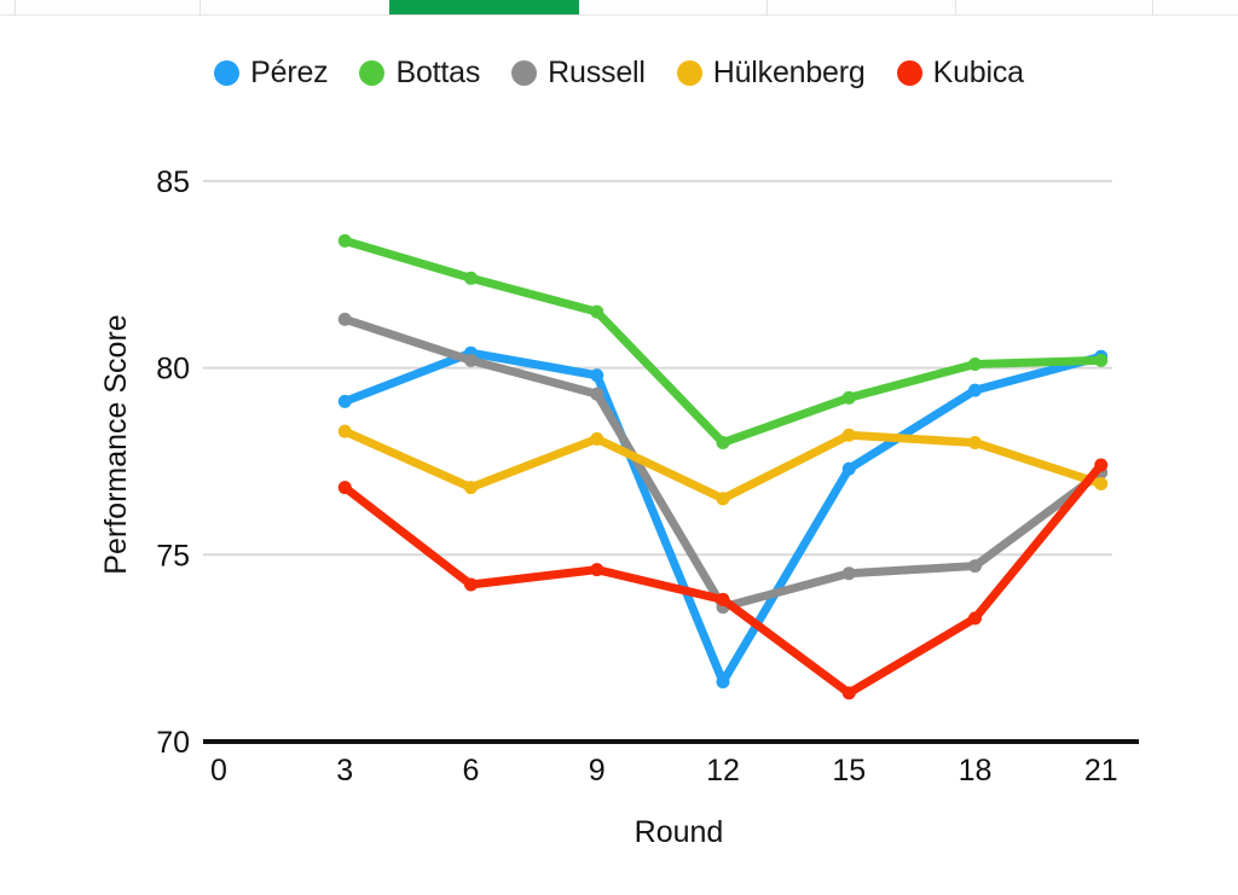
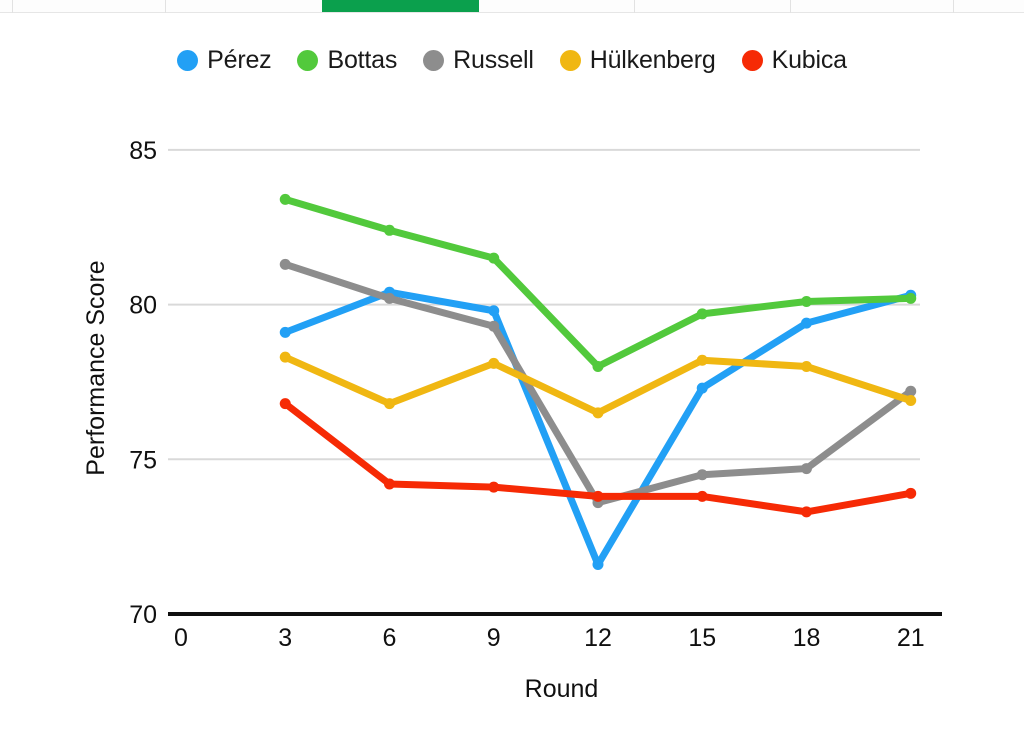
Kubica/9: 74.6 -> 74.1
Bottas/15: 79.2 -> 79.7
Kubica/15: 71.3 -> 73.8
Kubica/21: 77.4 -> 73.9
